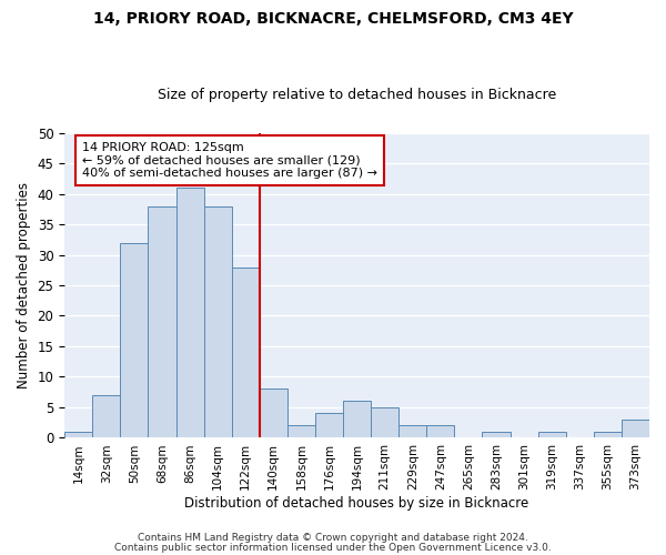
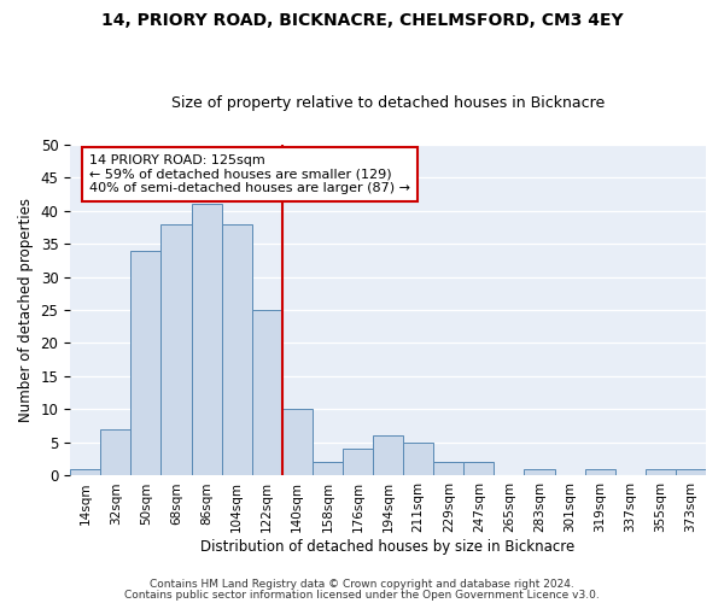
50sqm: 32 -> 34
122sqm: 28 -> 25
140sqm: 8 -> 10
373sqm: 3 -> 1
